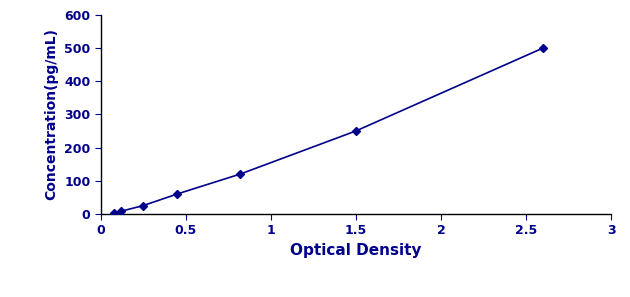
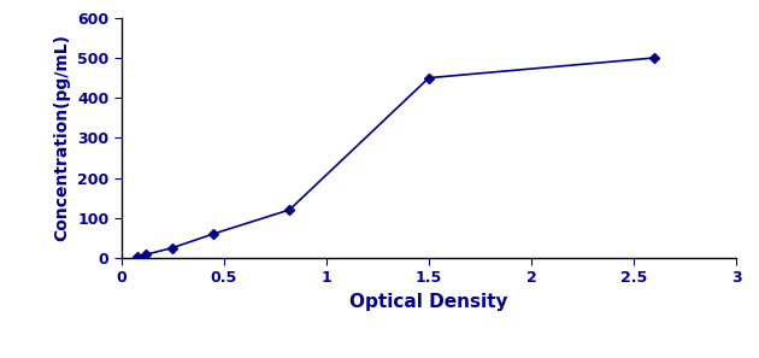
1.5: 250 -> 450
